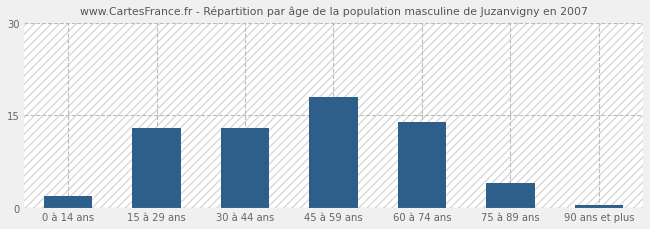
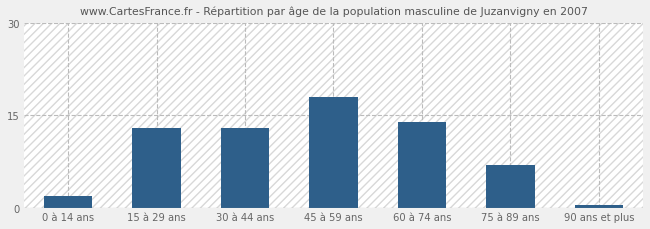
75 à 89 ans: 4.0 -> 7.0
